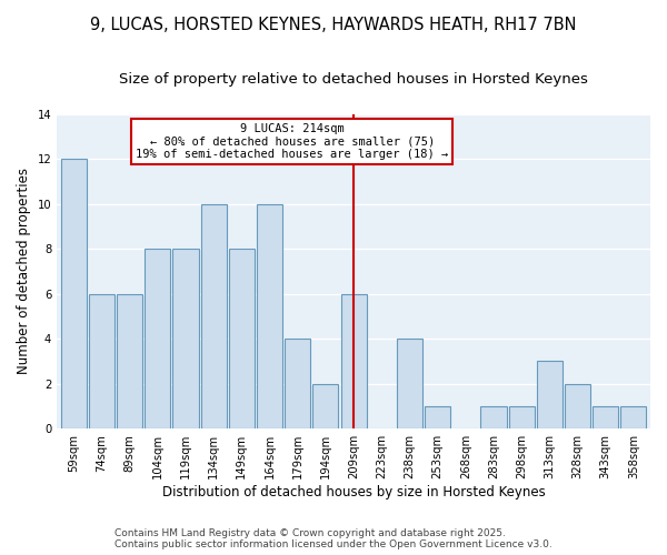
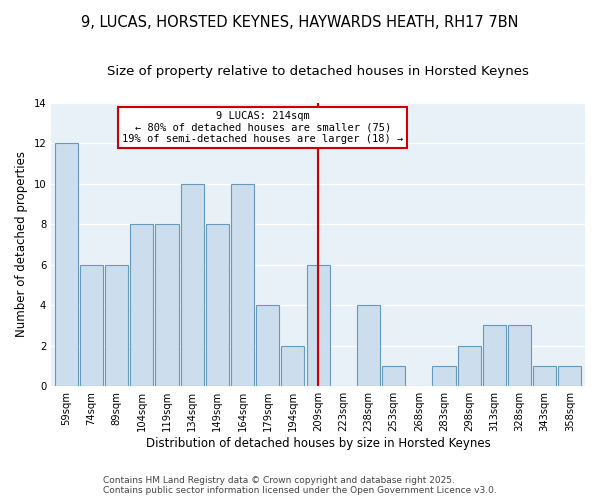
298sqm: 1 -> 2
328sqm: 2 -> 3
